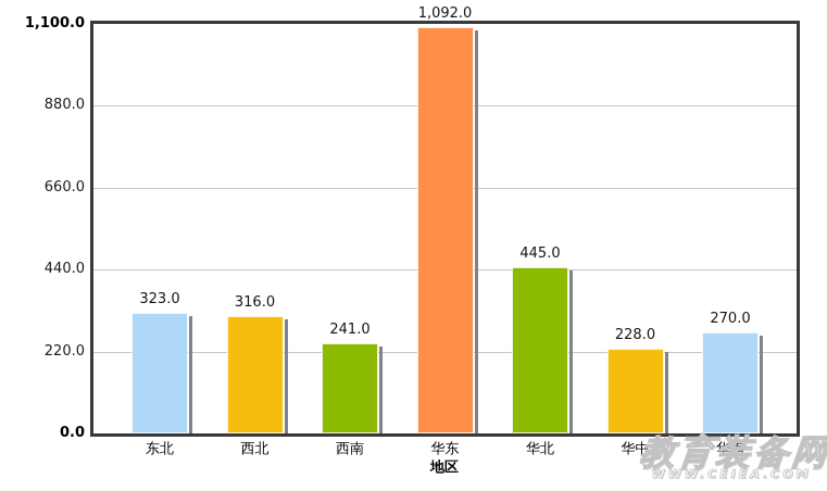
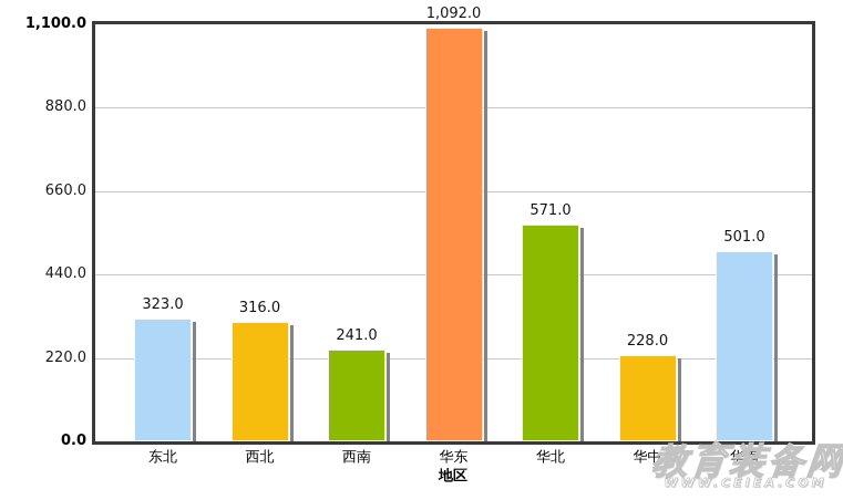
华北: 445.0 -> 571.0
华南: 270.0 -> 501.0
